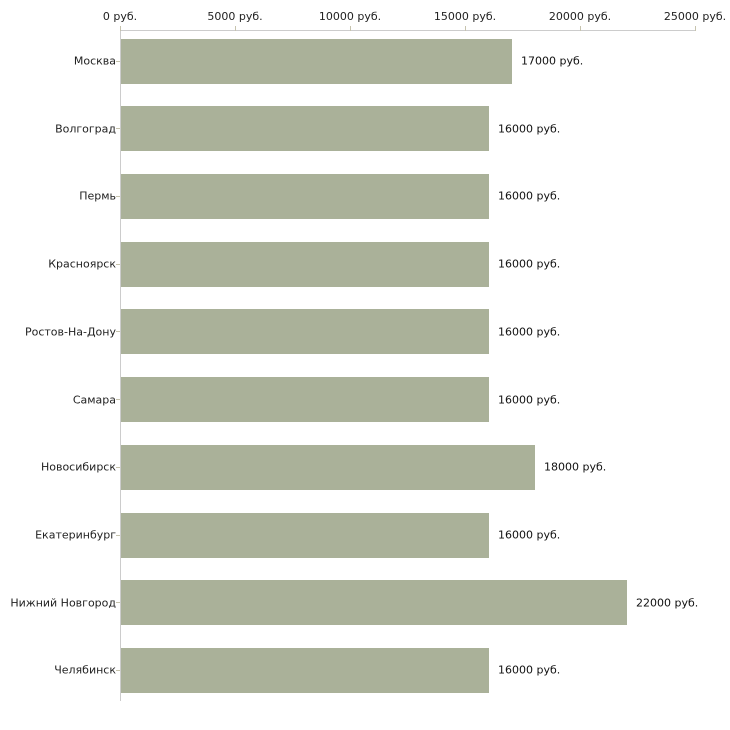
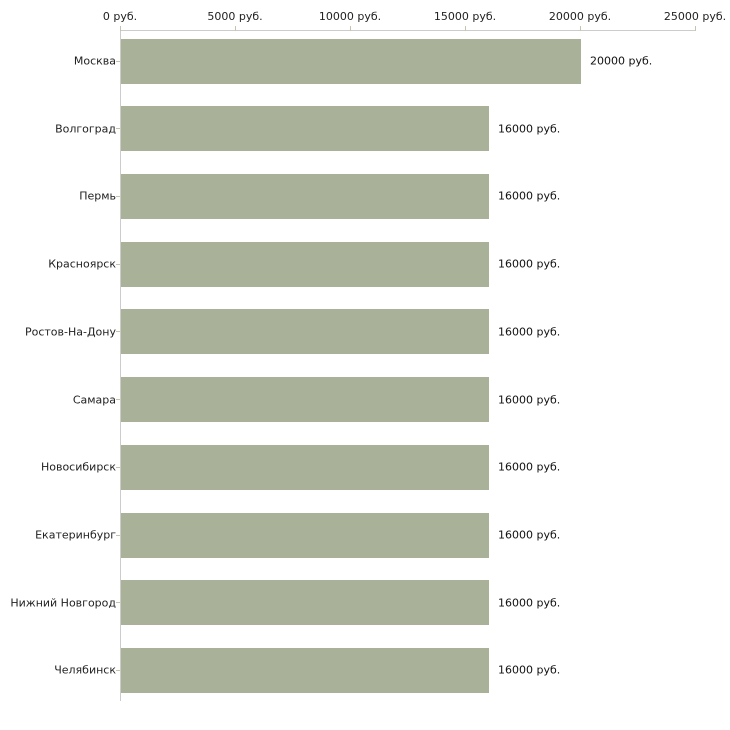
Москва: 17000 -> 20000
Новосибирск: 18000 -> 16000
Нижний Новгород: 22000 -> 16000
